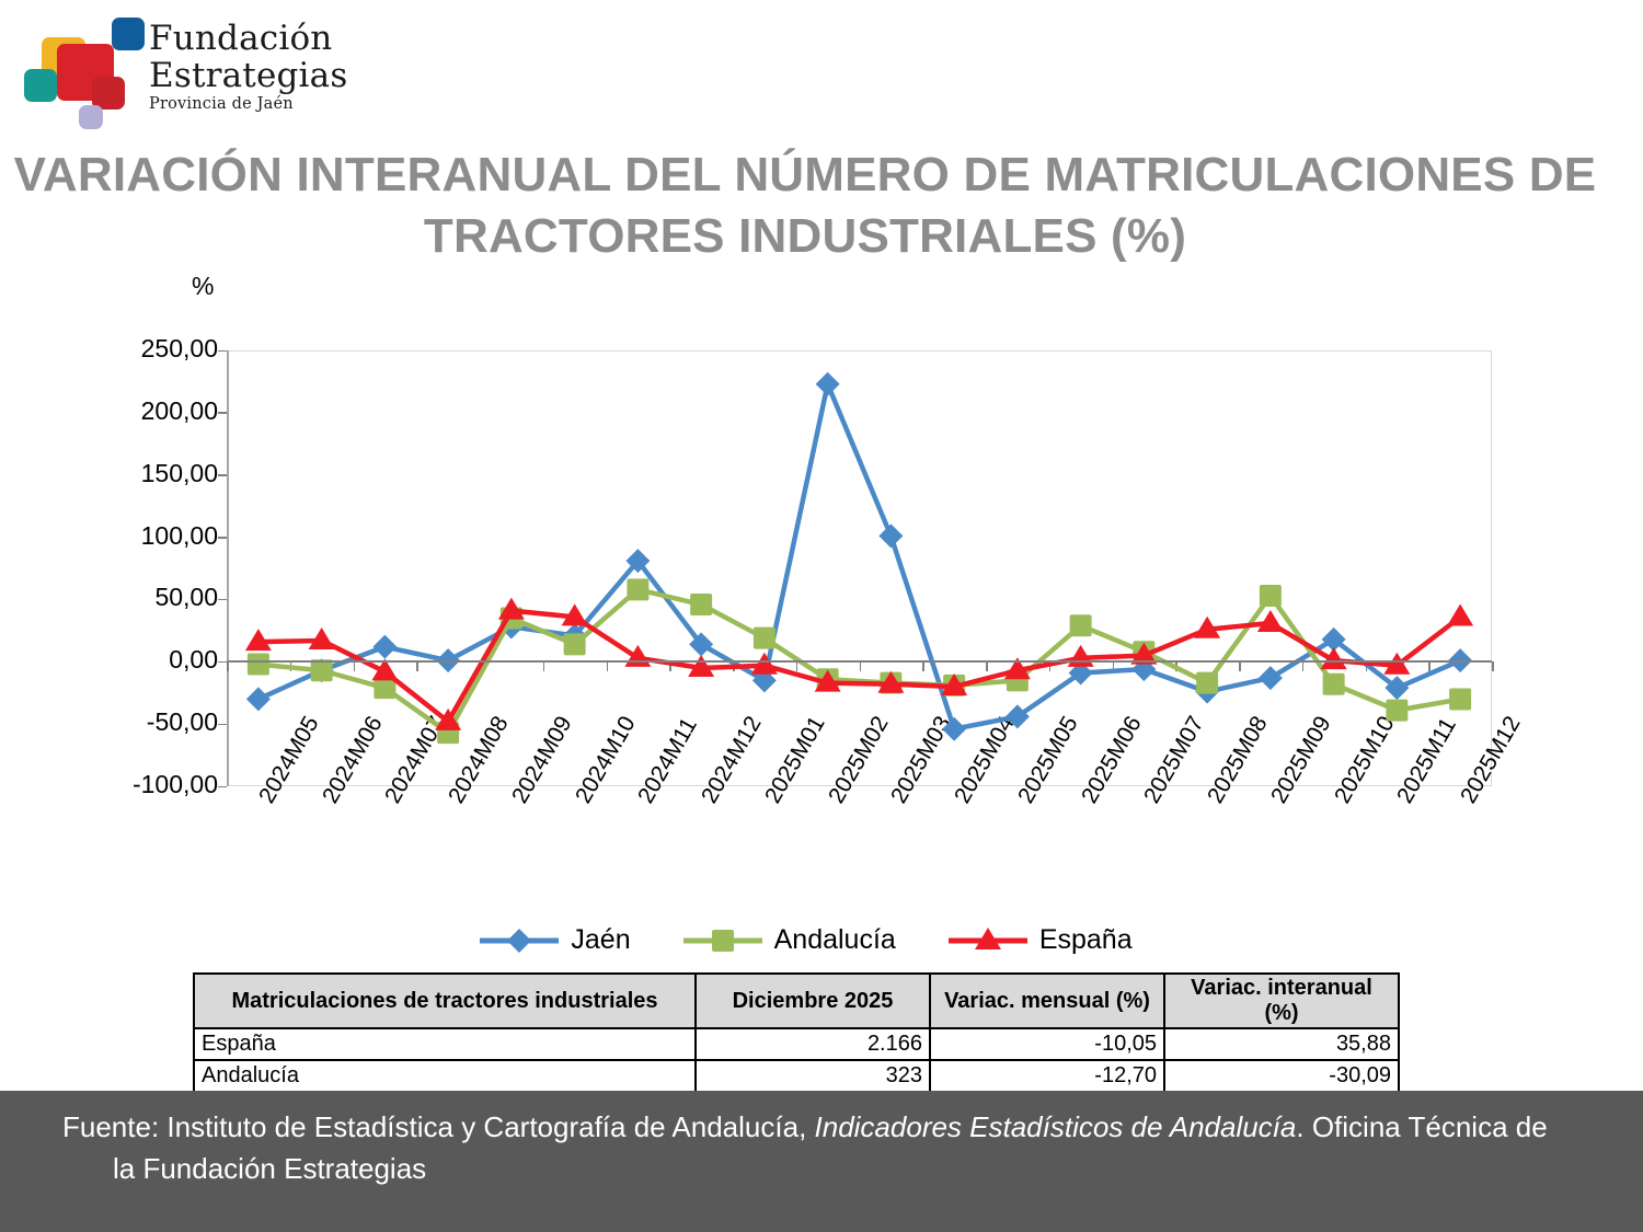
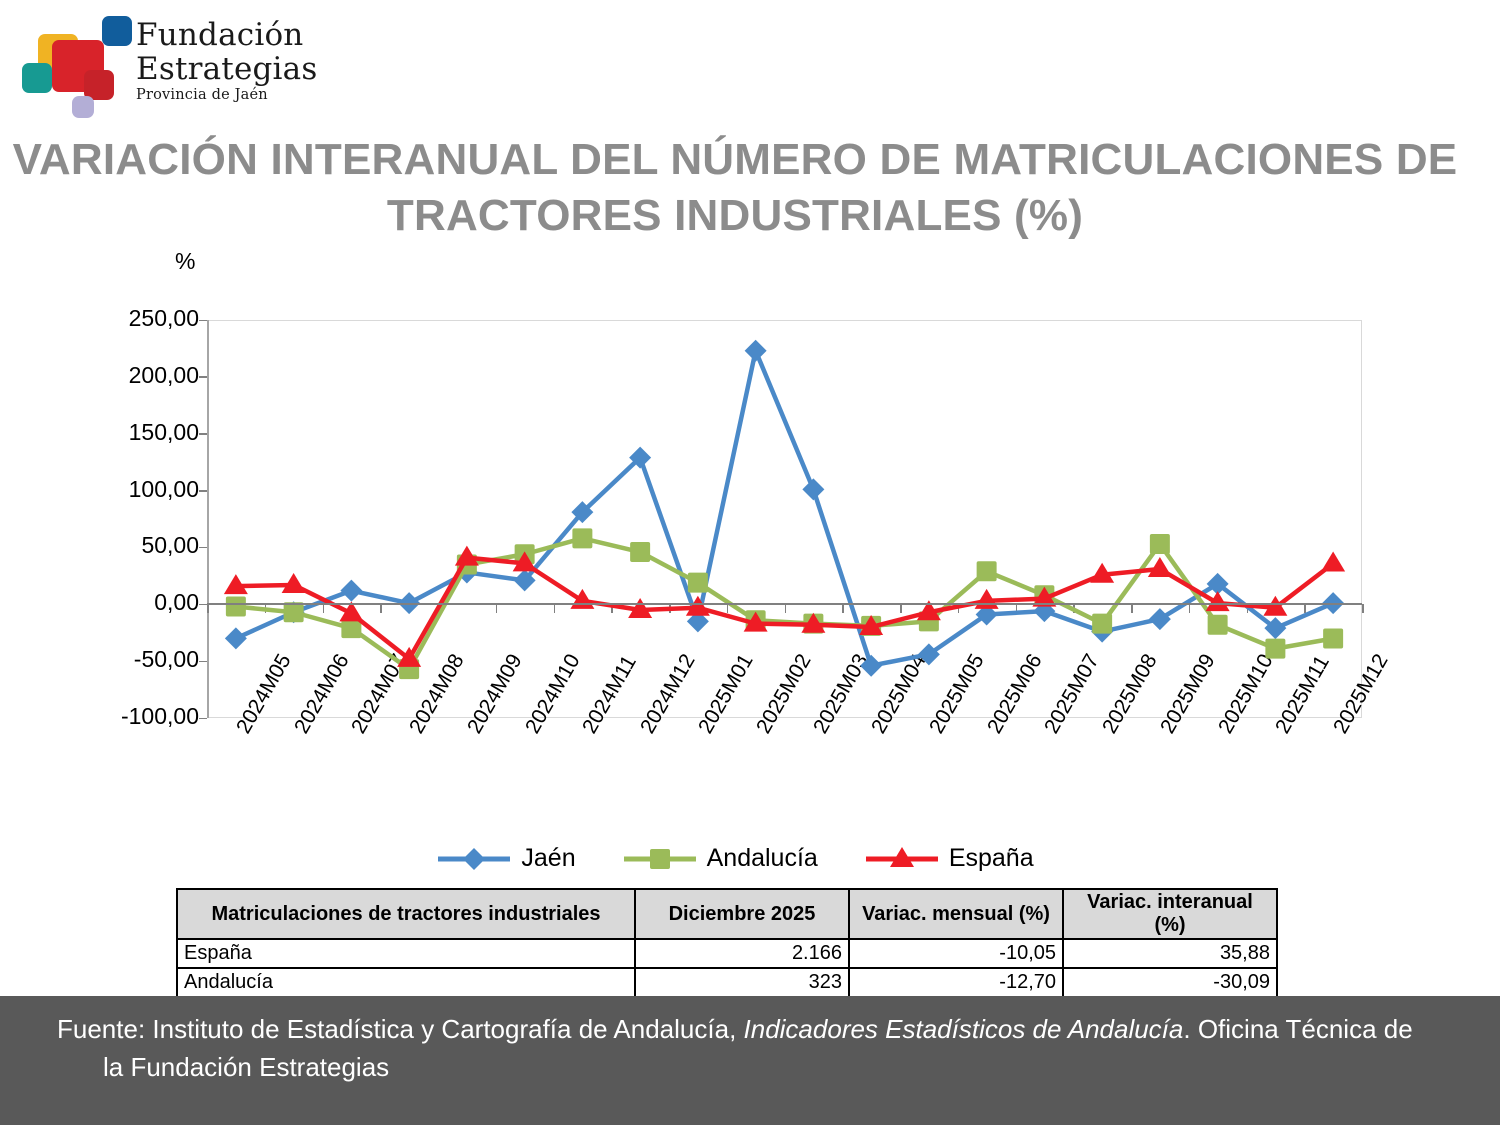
Andalucía/2024M10: 14 -> 44
Jaén/2024M12: 14 -> 129
